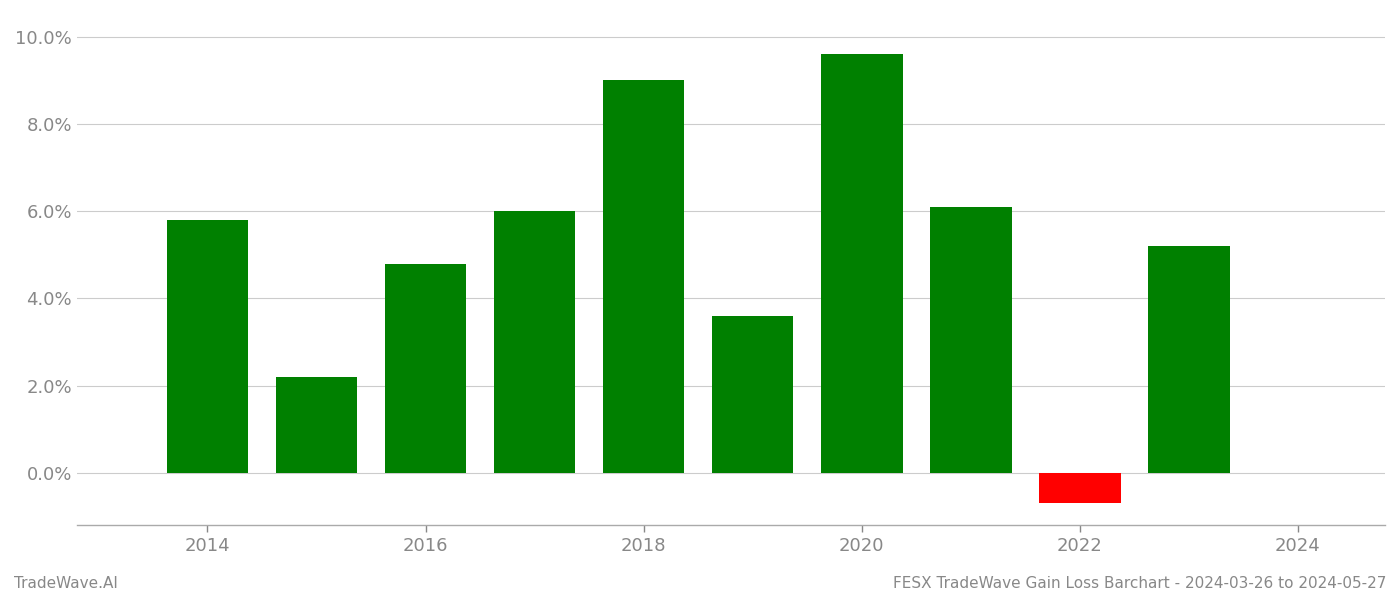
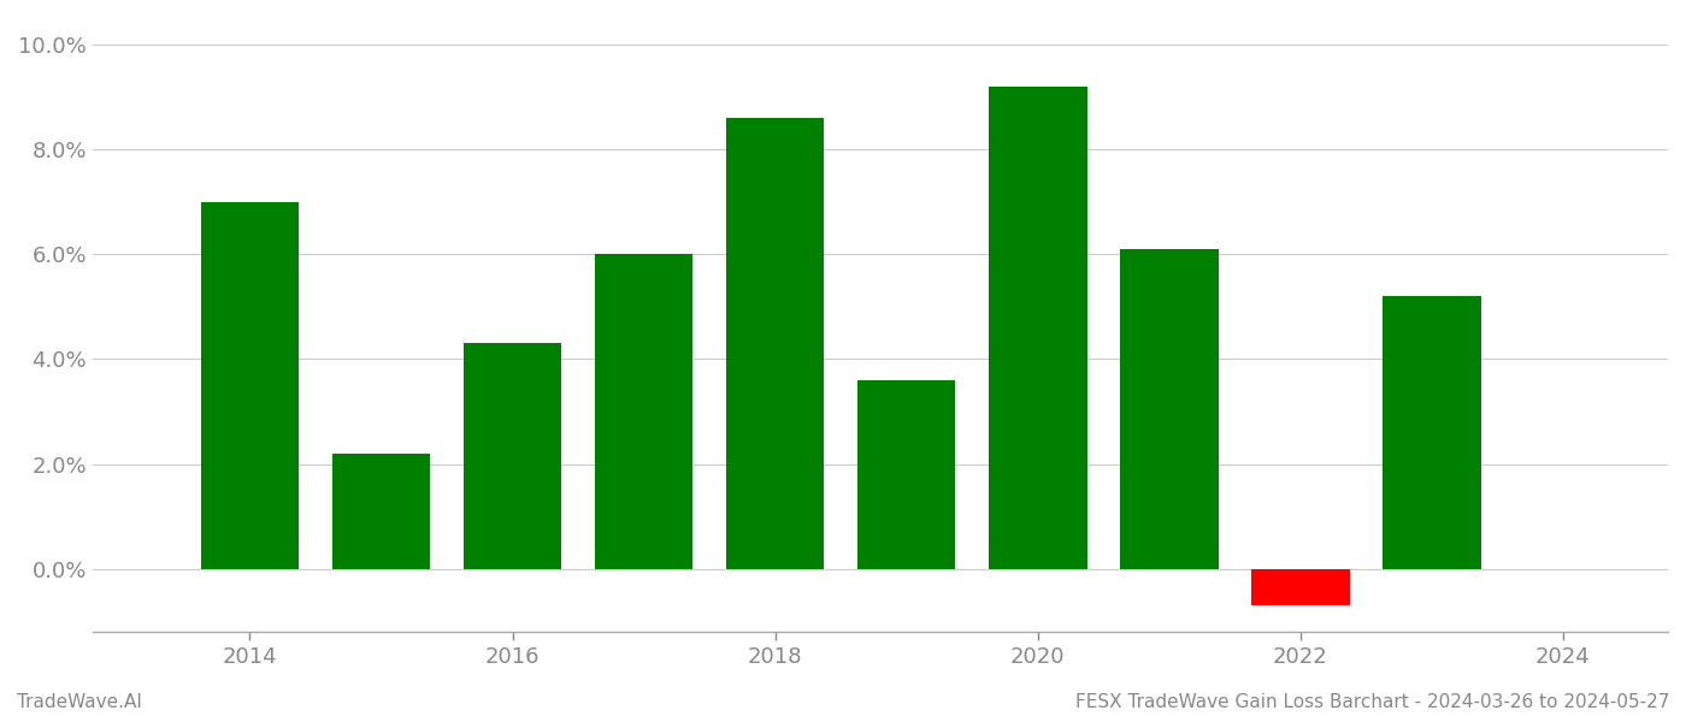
2014: 5.8% -> 7.0%
2016: 4.8% -> 4.3%
2018: 9.0% -> 8.6%
2020: 9.6% -> 9.2%
